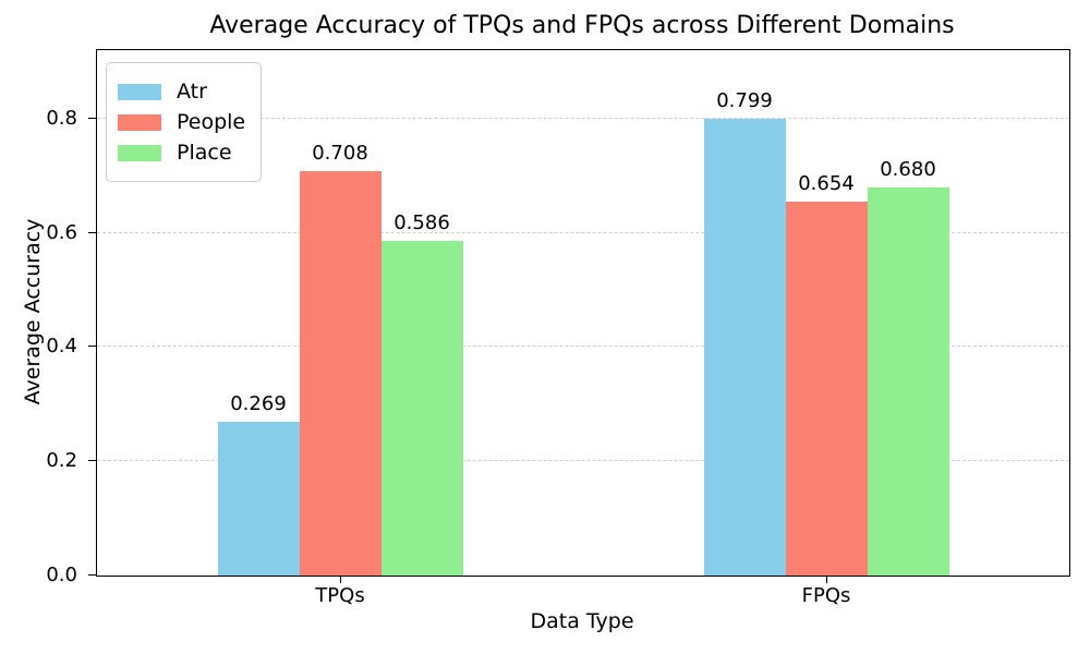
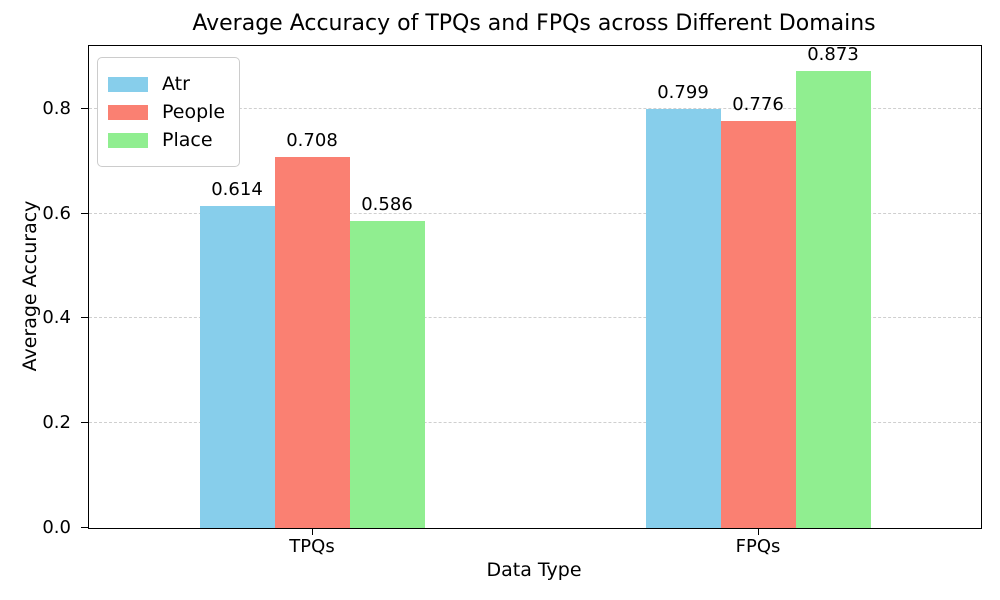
Atr/TPQs: 0.269 -> 0.614
People/FPQs: 0.654 -> 0.776
Place/FPQs: 0.680 -> 0.873
